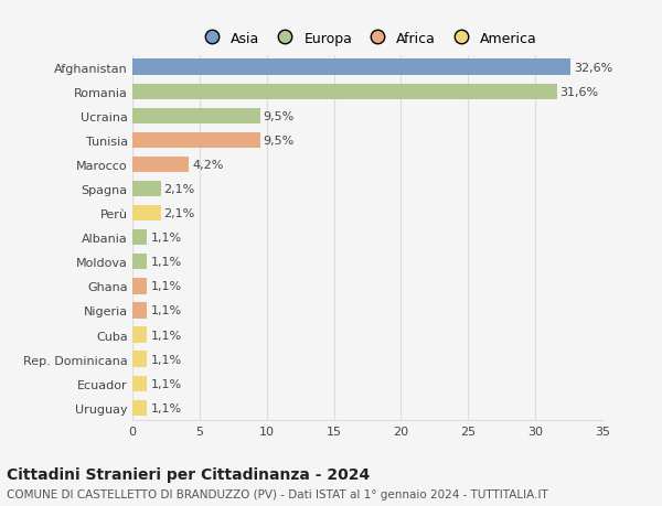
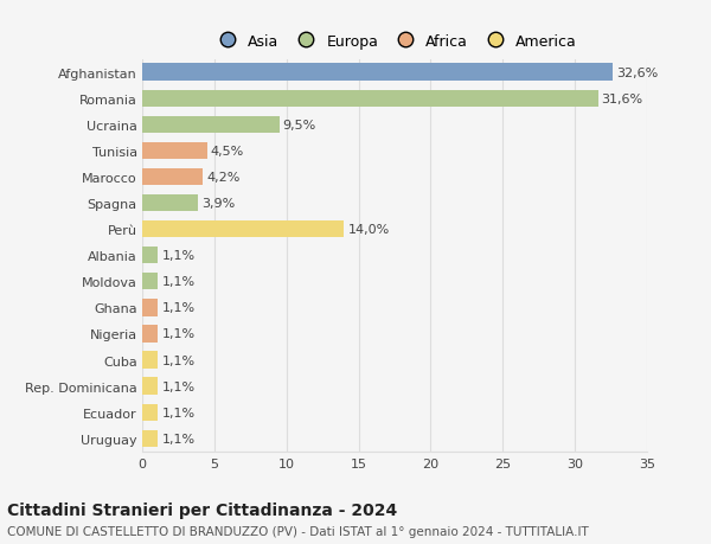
Tunisia: 9,5% -> 4,5%
Spagna: 2,1% -> 3,9%
Perù: 2,1% -> 14,0%
